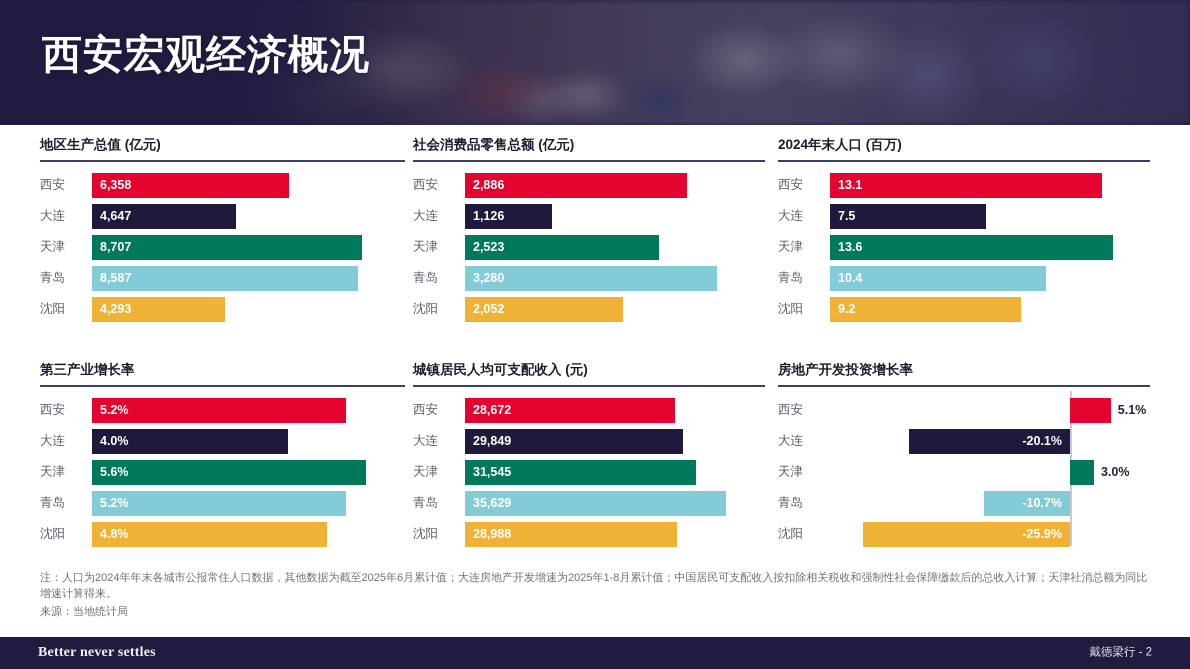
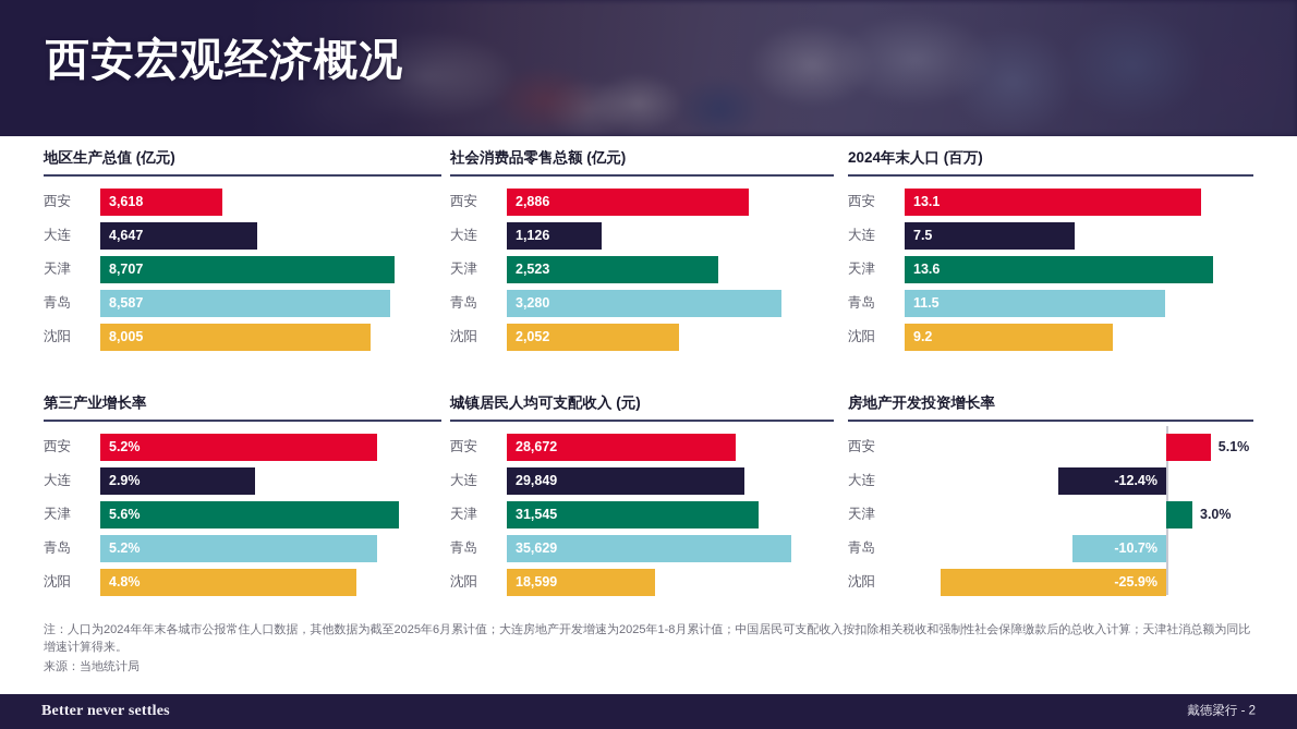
地区生产总值 (亿元)/西安: 6,358 -> 3,618
地区生产总值 (亿元)/沈阳: 4,293 -> 8,005
2024年末人口 (百万)/青岛: 10.4 -> 11.5
第三产业增长率/大连: 4.0% -> 2.9%
城镇居民人均可支配收入 (元)/沈阳: 28,988 -> 18,599
房地产开发投资增长率/大连: -20.1% -> -12.4%
